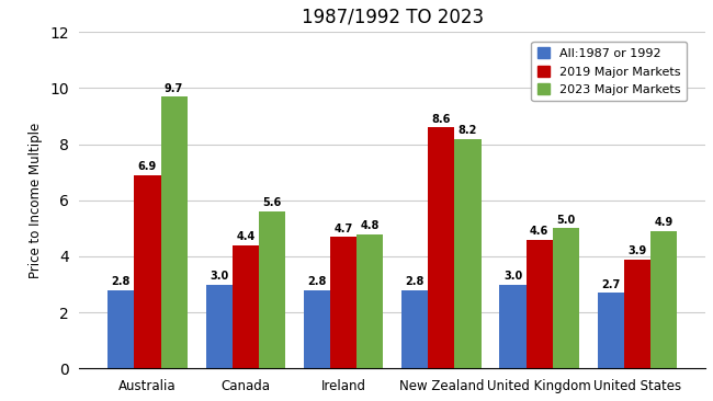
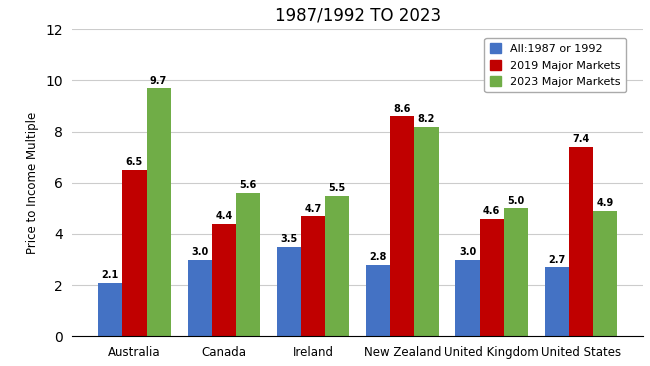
All:1987 or 1992/Australia: 2.8 -> 2.1
2019 Major Markets/Australia: 6.9 -> 6.5
All:1987 or 1992/Ireland: 2.8 -> 3.5
2023 Major Markets/Ireland: 4.8 -> 5.5
2019 Major Markets/United States: 3.9 -> 7.4
